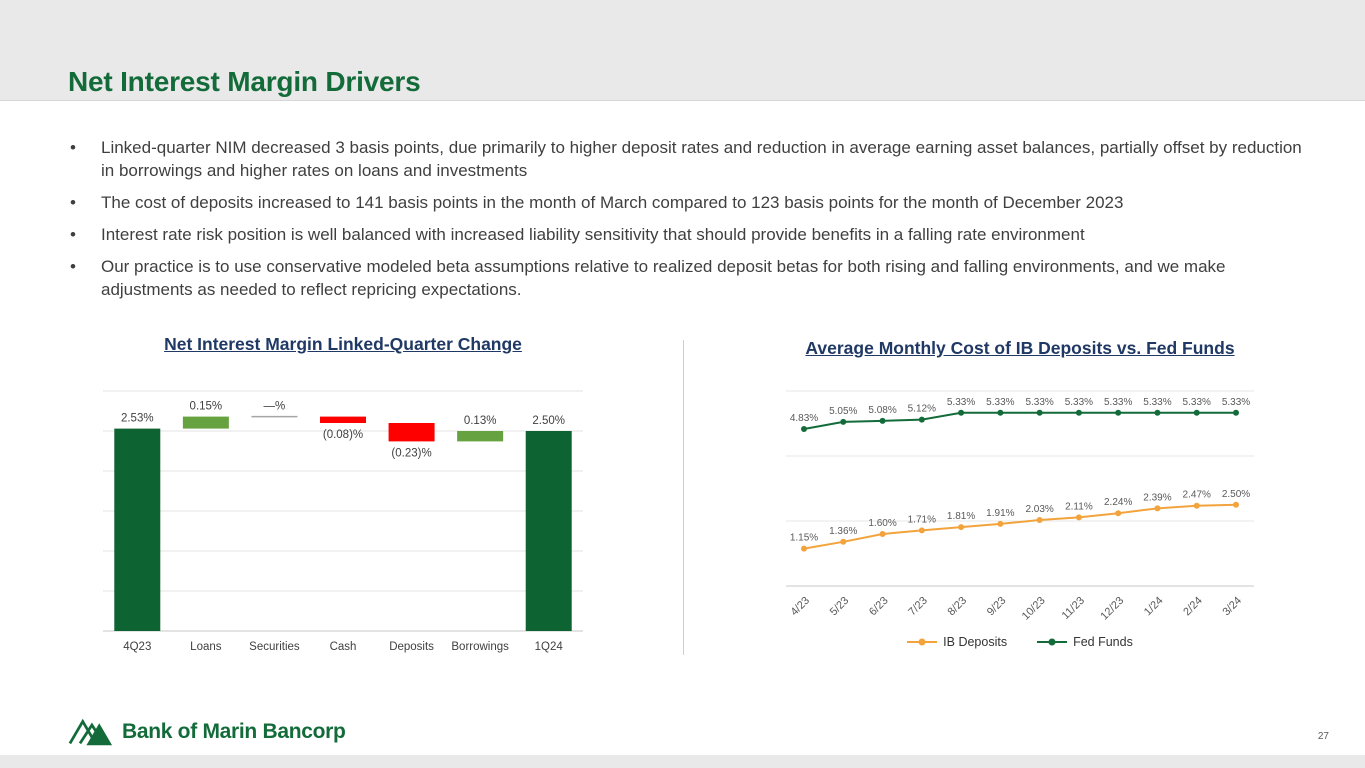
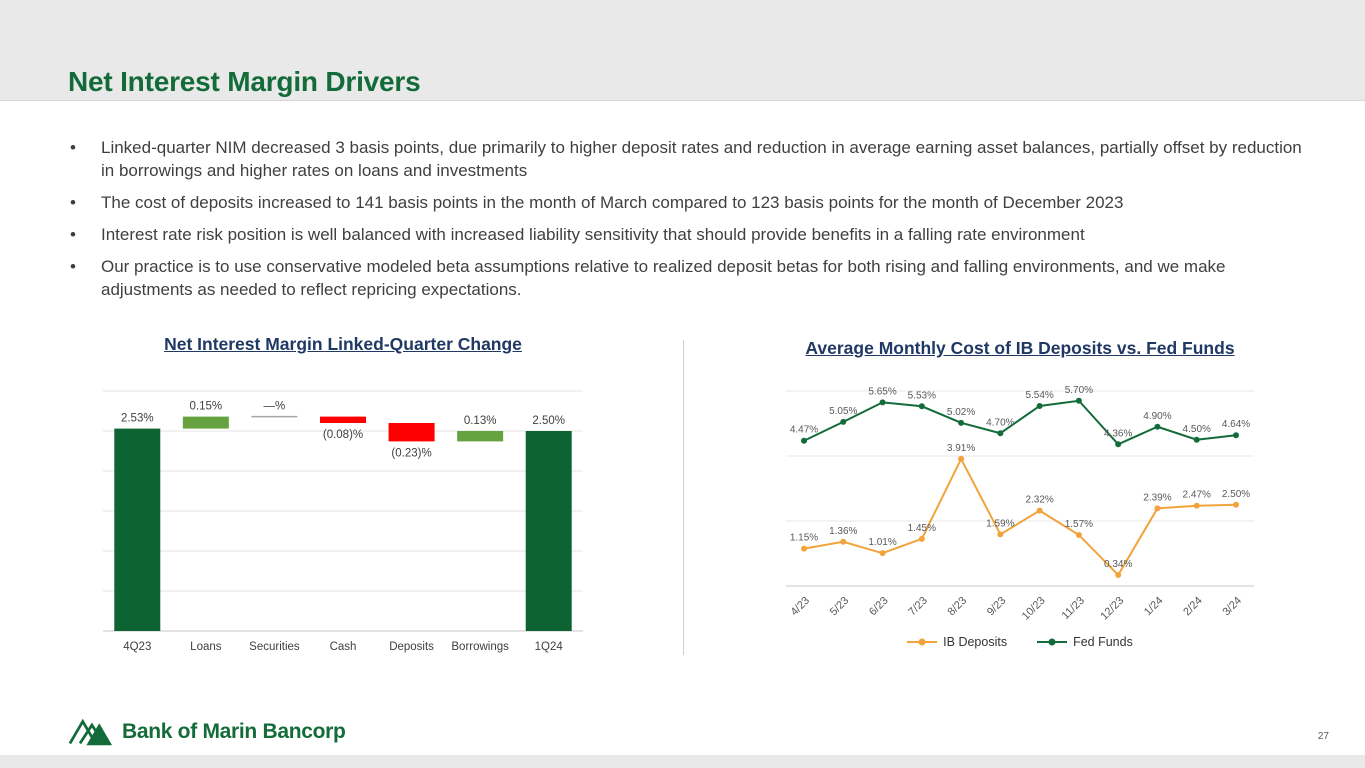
Average Monthly Cost of IB Deposits vs. Fed Funds/Fed Funds/4/23: 4.83% -> 4.47%
Average Monthly Cost of IB Deposits vs. Fed Funds/IB Deposits/6/23: 1.60% -> 1.01%
Average Monthly Cost of IB Deposits vs. Fed Funds/Fed Funds/6/23: 5.08% -> 5.65%
Average Monthly Cost of IB Deposits vs. Fed Funds/IB Deposits/7/23: 1.71% -> 1.45%
Average Monthly Cost of IB Deposits vs. Fed Funds/Fed Funds/7/23: 5.12% -> 5.53%
Average Monthly Cost of IB Deposits vs. Fed Funds/IB Deposits/8/23: 1.81% -> 3.91%
Average Monthly Cost of IB Deposits vs. Fed Funds/Fed Funds/8/23: 5.33% -> 5.02%
Average Monthly Cost of IB Deposits vs. Fed Funds/IB Deposits/9/23: 1.91% -> 1.59%
Average Monthly Cost of IB Deposits vs. Fed Funds/Fed Funds/9/23: 5.33% -> 4.70%
Average Monthly Cost of IB Deposits vs. Fed Funds/IB Deposits/10/23: 2.03% -> 2.32%
Average Monthly Cost of IB Deposits vs. Fed Funds/Fed Funds/10/23: 5.33% -> 5.54%
Average Monthly Cost of IB Deposits vs. Fed Funds/IB Deposits/11/23: 2.11% -> 1.57%
Average Monthly Cost of IB Deposits vs. Fed Funds/Fed Funds/11/23: 5.33% -> 5.70%
Average Monthly Cost of IB Deposits vs. Fed Funds/IB Deposits/12/23: 2.24% -> 0.34%
Average Monthly Cost of IB Deposits vs. Fed Funds/Fed Funds/12/23: 5.33% -> 4.36%
Average Monthly Cost of IB Deposits vs. Fed Funds/Fed Funds/1/24: 5.33% -> 4.90%
Average Monthly Cost of IB Deposits vs. Fed Funds/Fed Funds/2/24: 5.33% -> 4.50%
Average Monthly Cost of IB Deposits vs. Fed Funds/Fed Funds/3/24: 5.33% -> 4.64%
